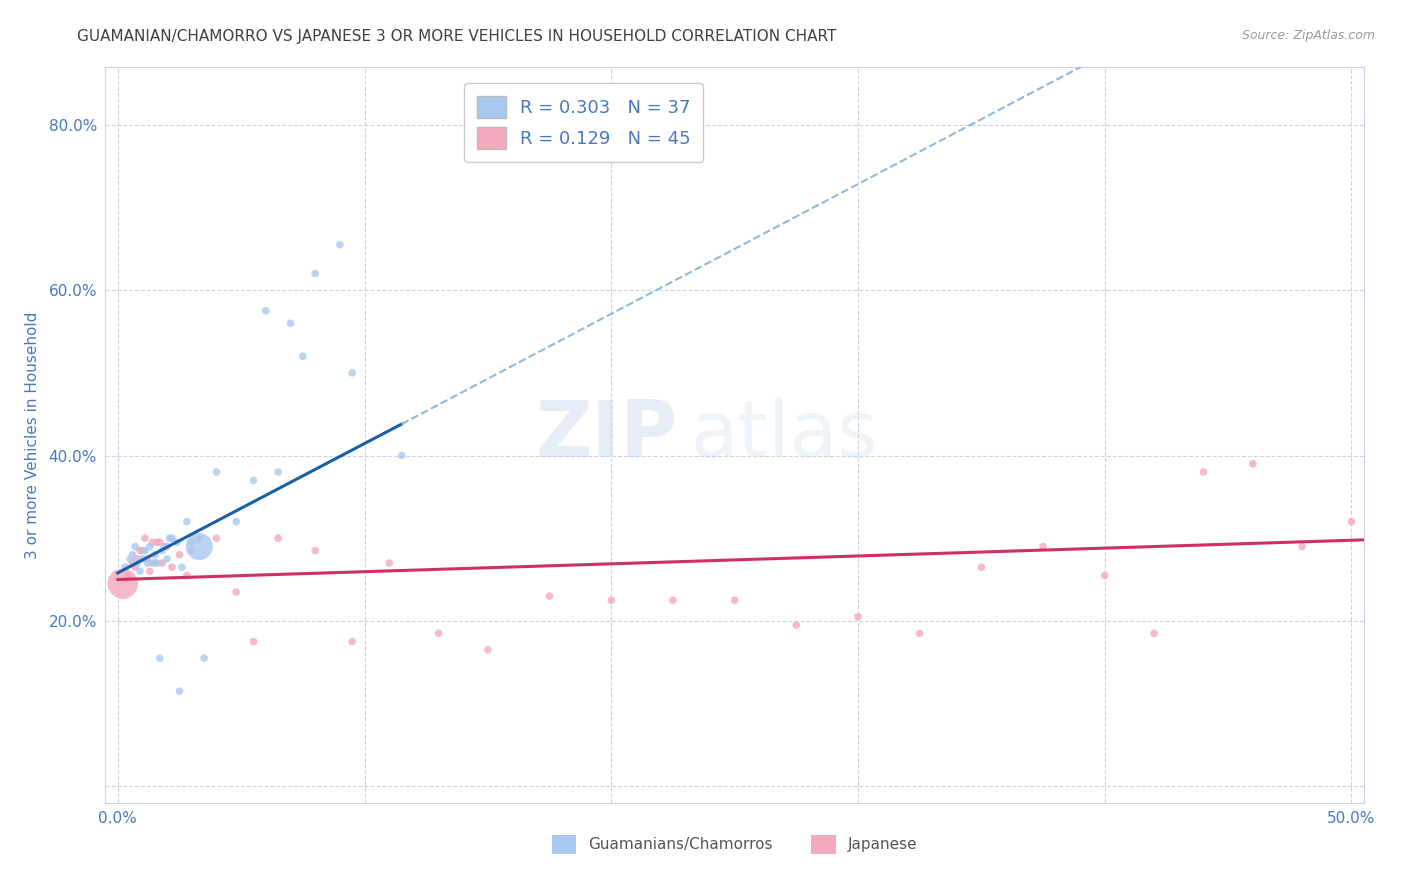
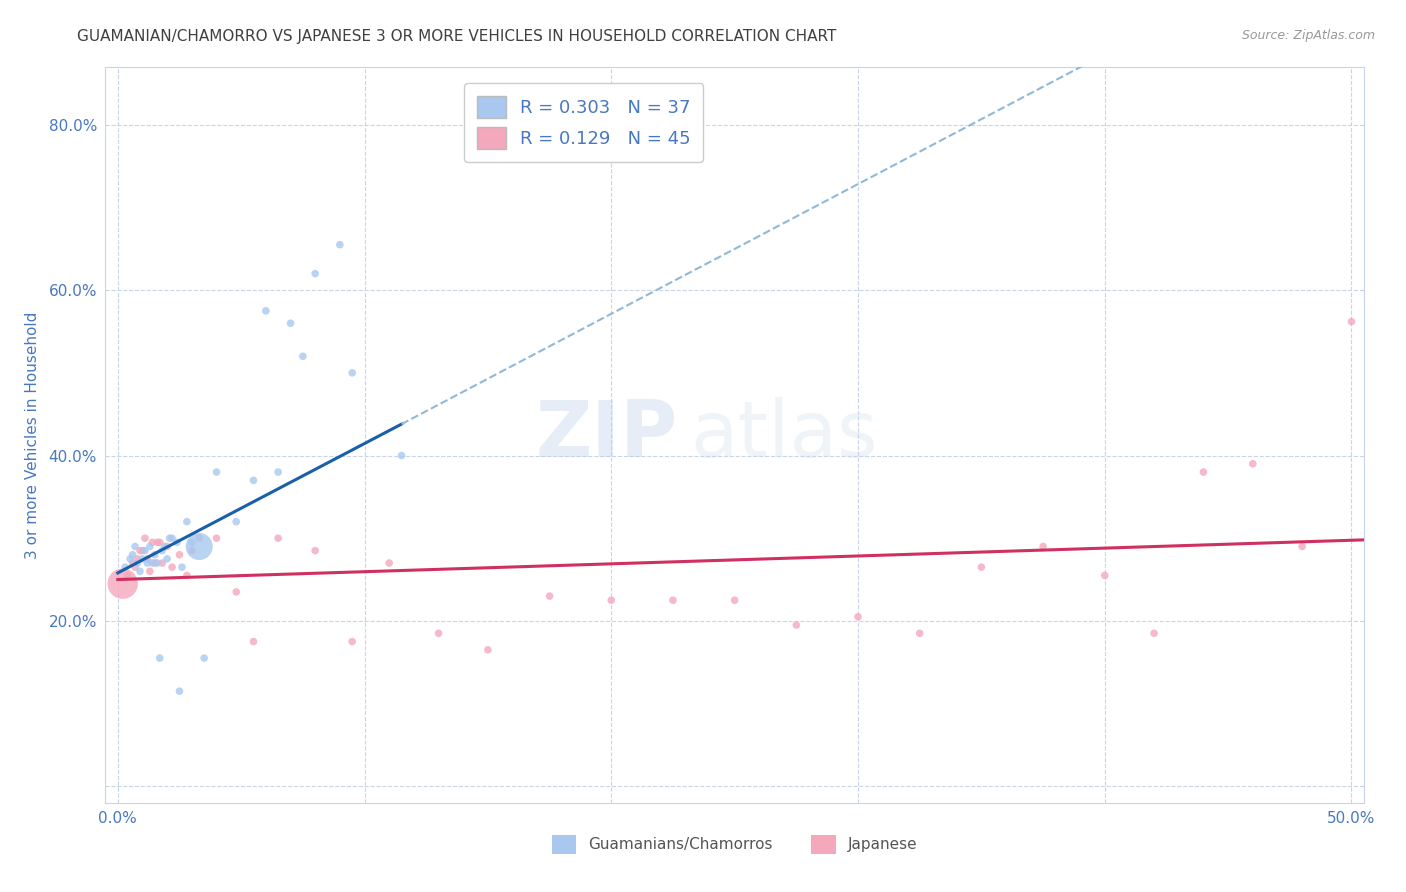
Japanese/50.0%: 32.0% -> 56.2%
